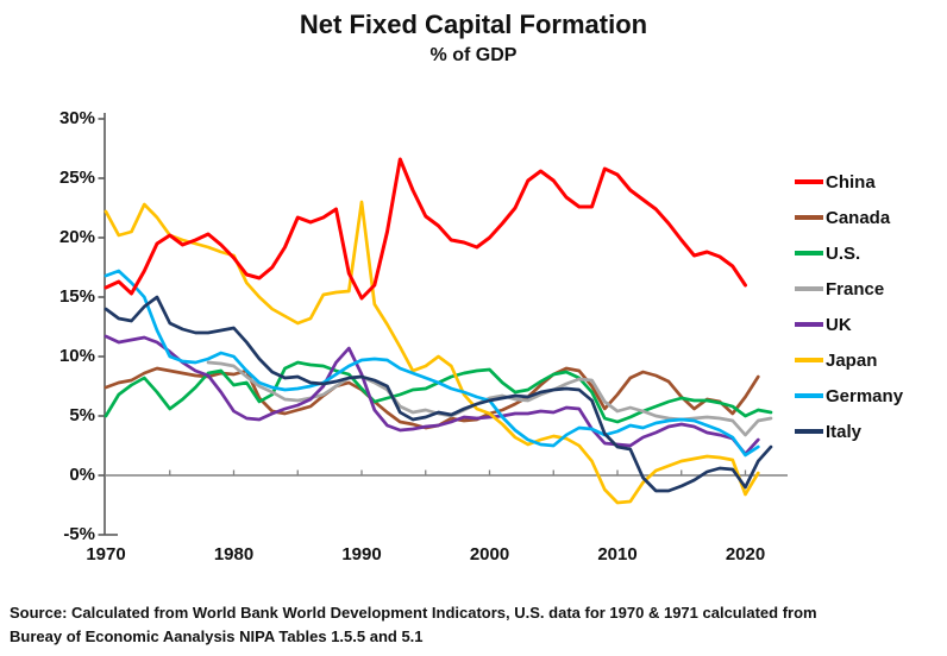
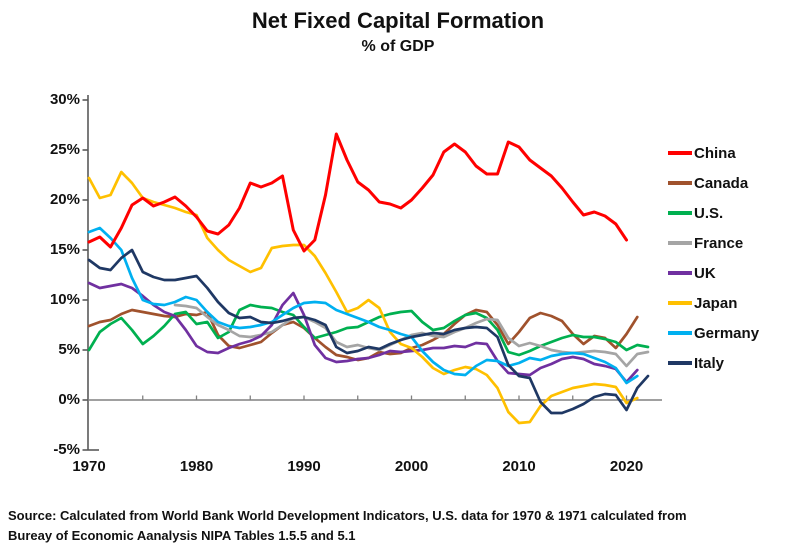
Japan/1990: 23.0% -> 15.5%
Japan/2020: -1.6% -> -0.3%
